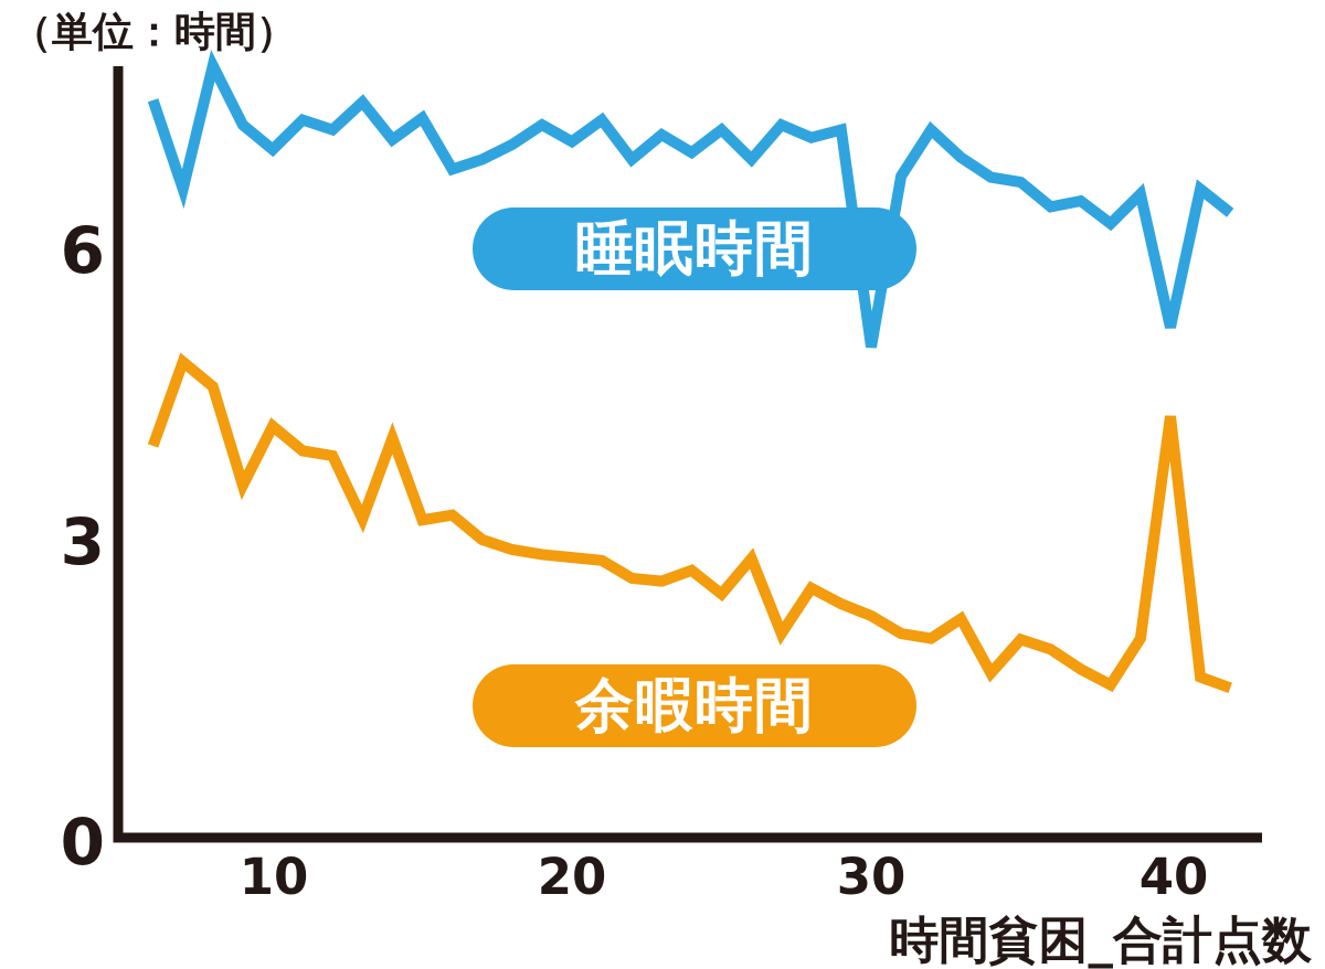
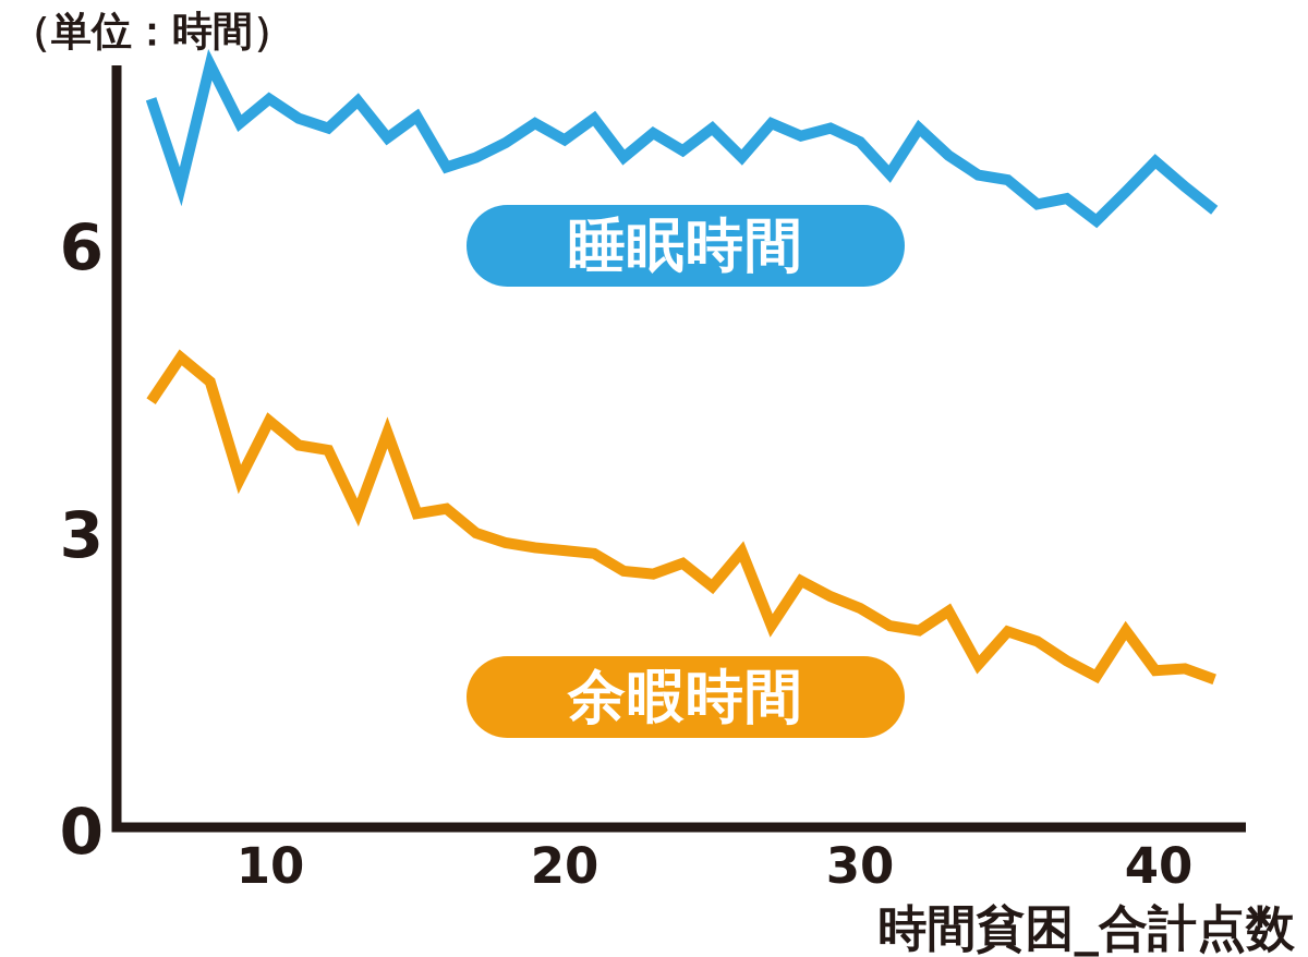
余暇時間/6: 4.0 -> 4.4
睡眠時間/10: 7.0 -> 7.5
睡眠時間/30: 5.0 -> 7.1
睡眠時間/40: 5.2 -> 6.9
余暇時間/40: 4.3 -> 1.6
